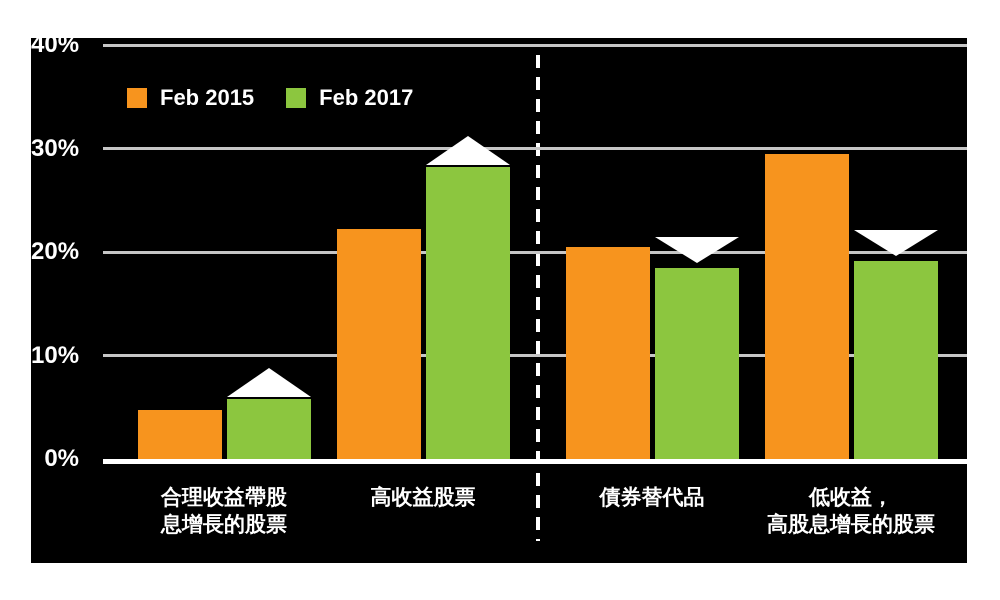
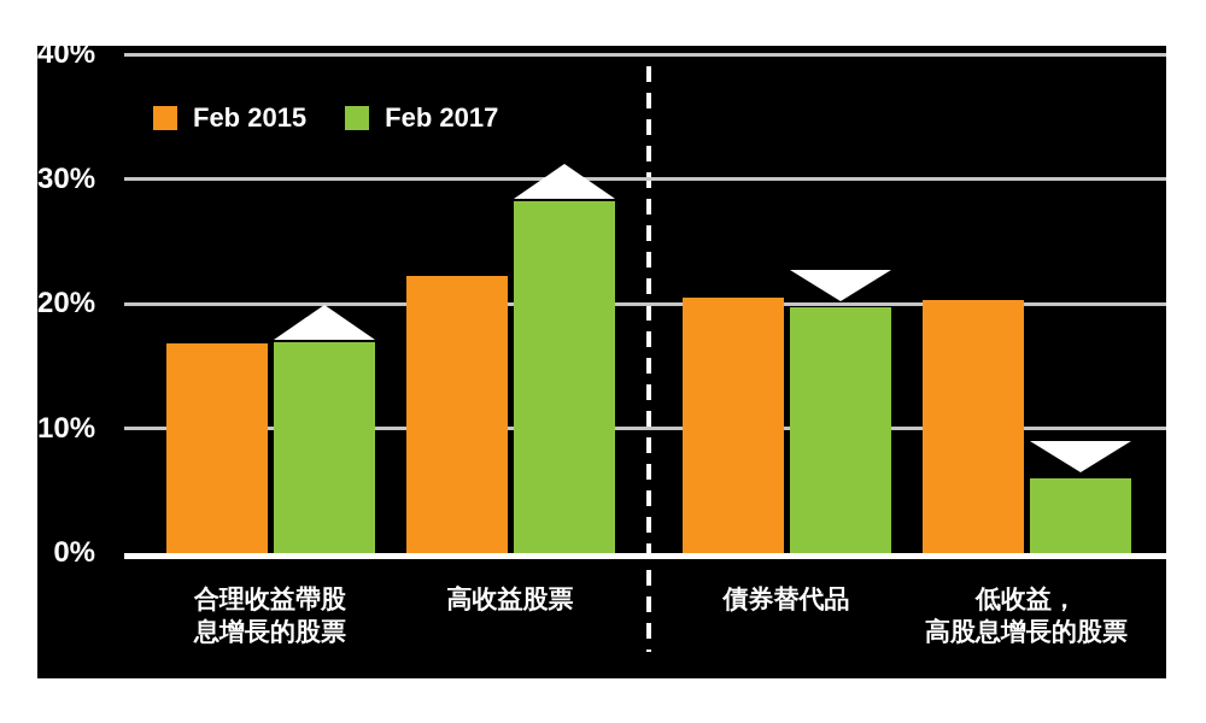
Feb 2015/合理收益帶股息增長的股票: 4.7% -> 16.8%
Feb 2017/合理收益帶股息增長的股票: 5.8% -> 16.9%
Feb 2017/債券替代品: 18.5% -> 19.7%
Feb 2015/低收益，高股息增長的股票: 29.5% -> 20.3%
Feb 2017/低收益，高股息增長的股票: 19.1% -> 6.0%
